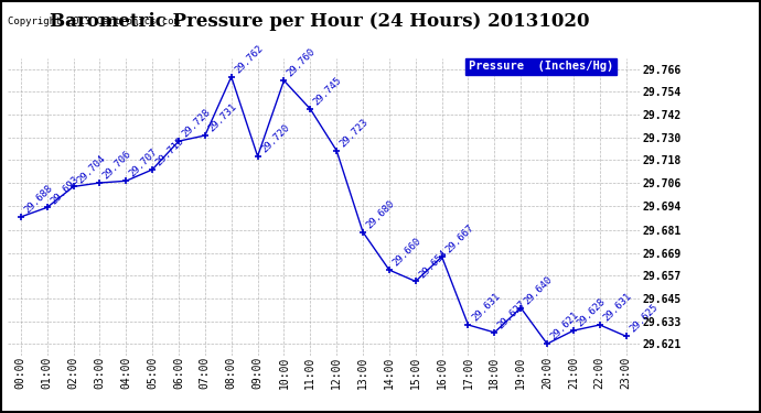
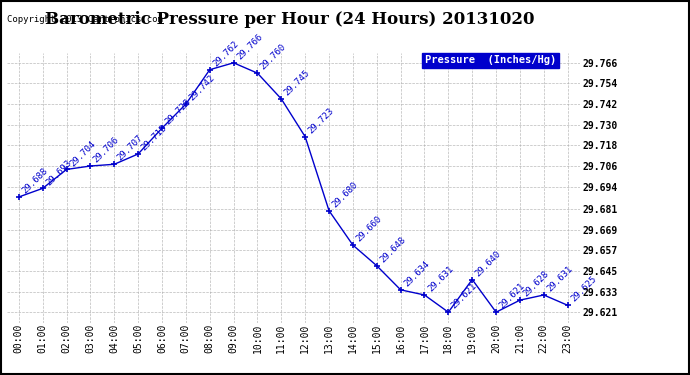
07:00: 29.731 -> 29.742
09:00: 29.720 -> 29.766
15:00: 29.654 -> 29.648
16:00: 29.667 -> 29.634
18:00: 29.627 -> 29.621
